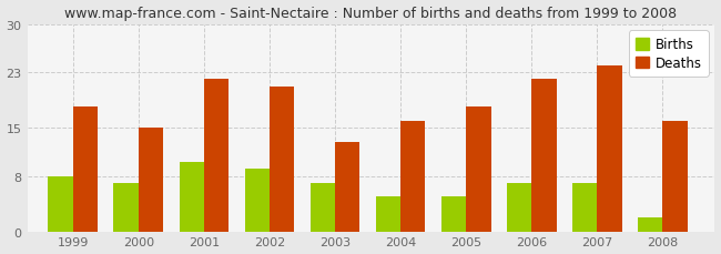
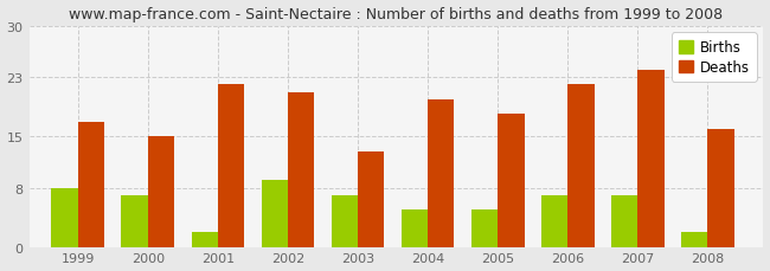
Deaths/1999: 18 -> 17
Births/2001: 10 -> 2
Deaths/2004: 16 -> 20
